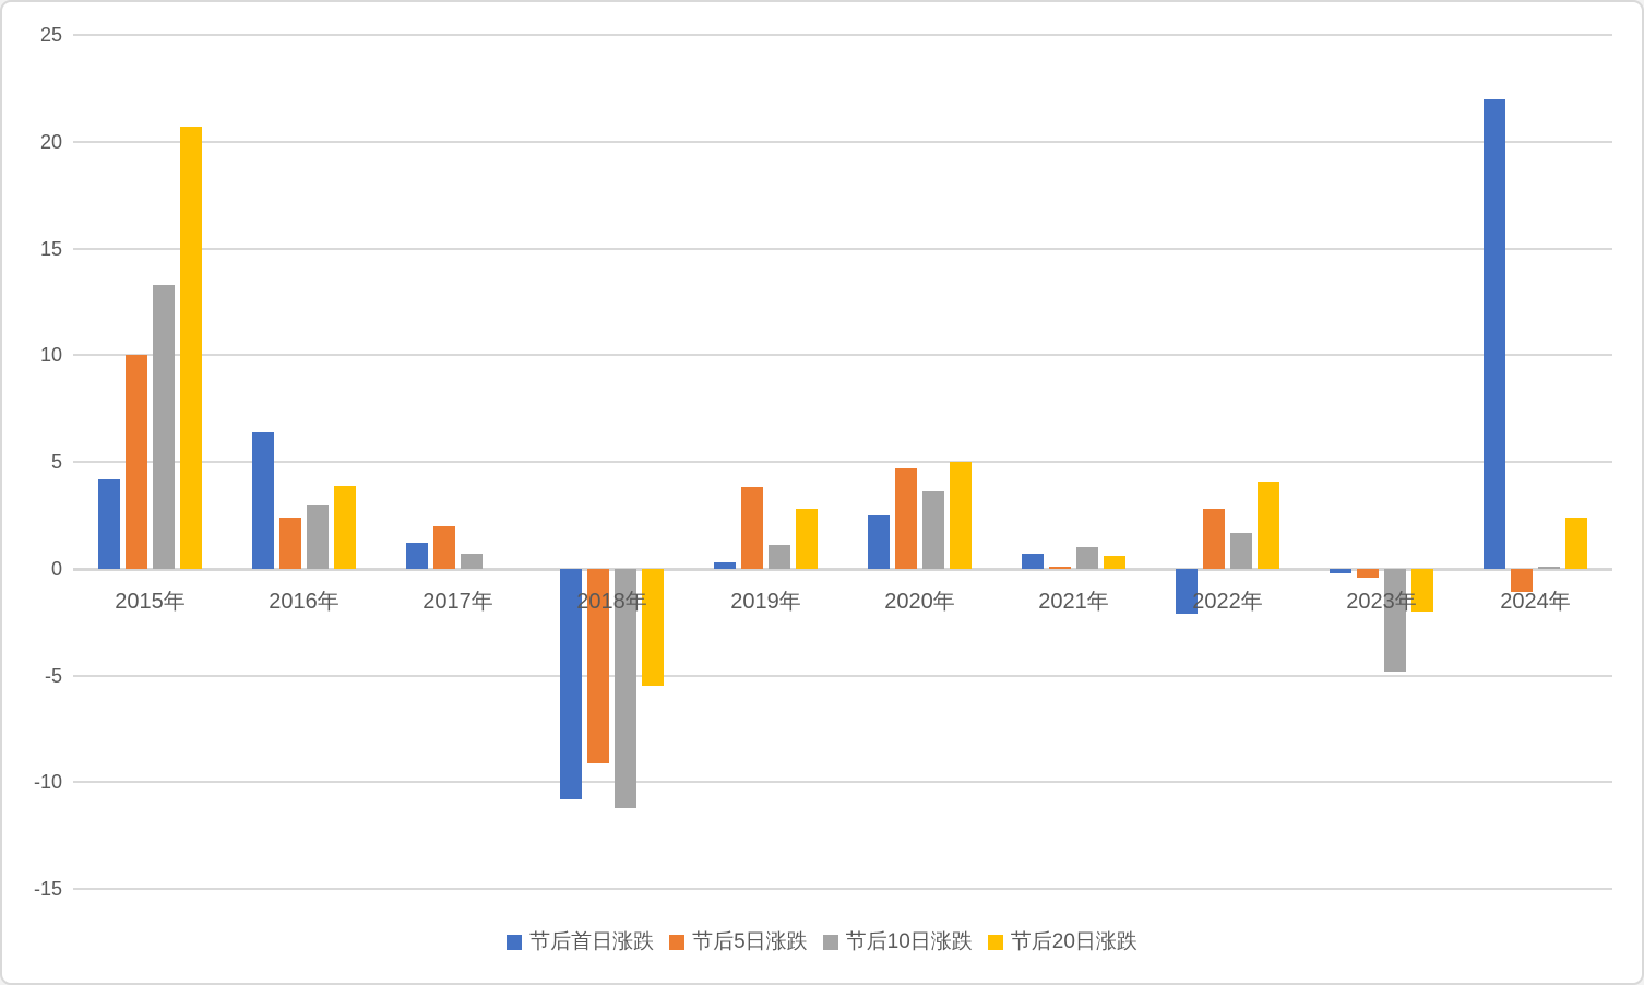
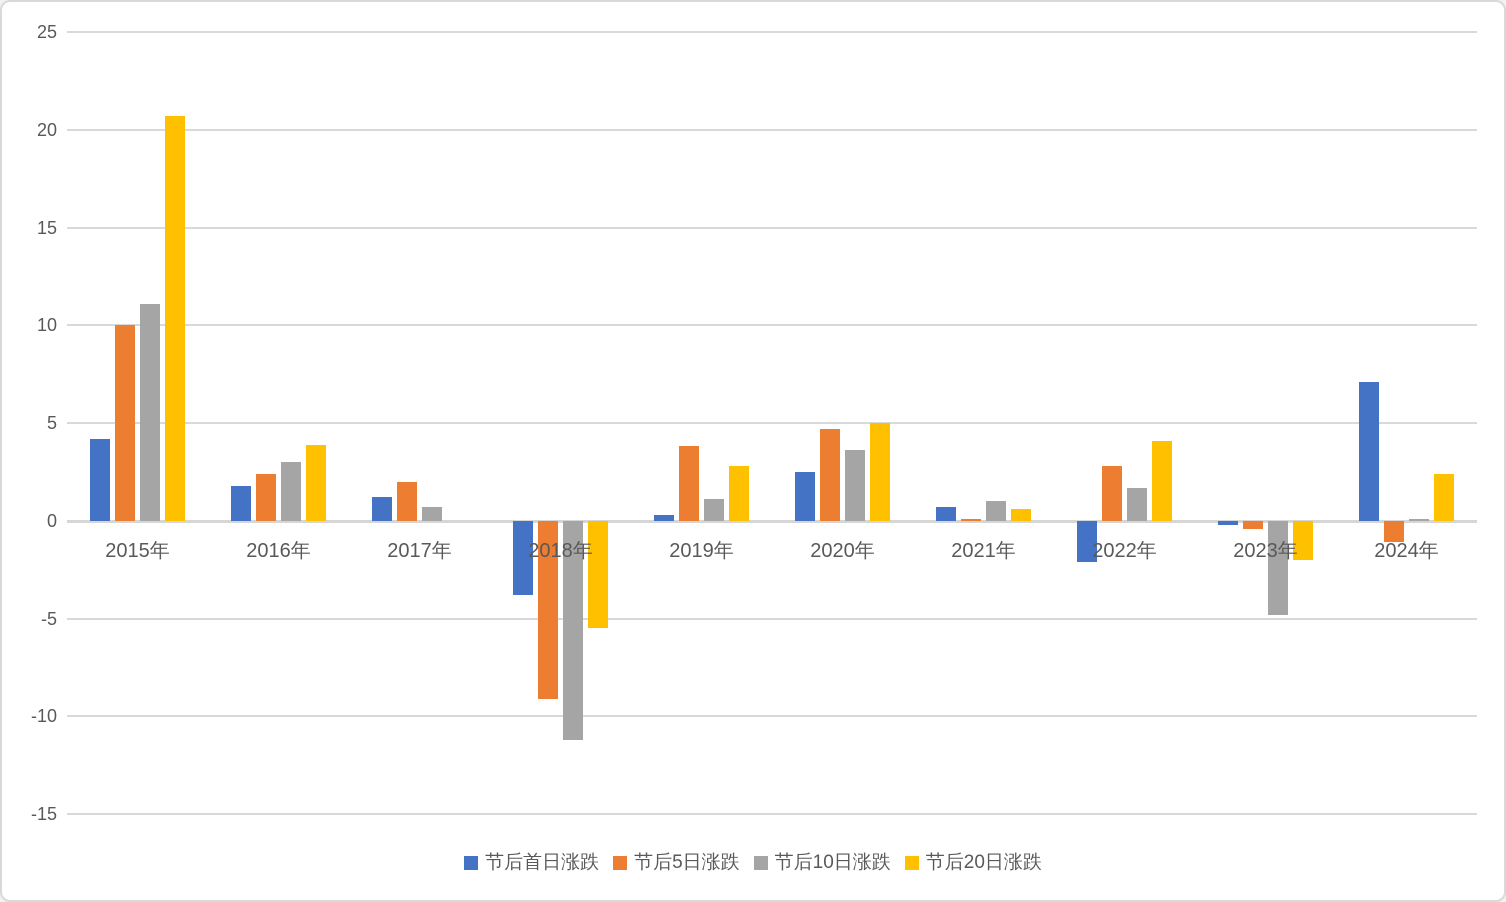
节后10日涨跌/2015年: 13.3 -> 11.1
节后首日涨跌/2016年: 6.4 -> 1.8
节后首日涨跌/2018年: -10.8 -> -3.8
节后首日涨跌/2024年: 22.0 -> 7.1
